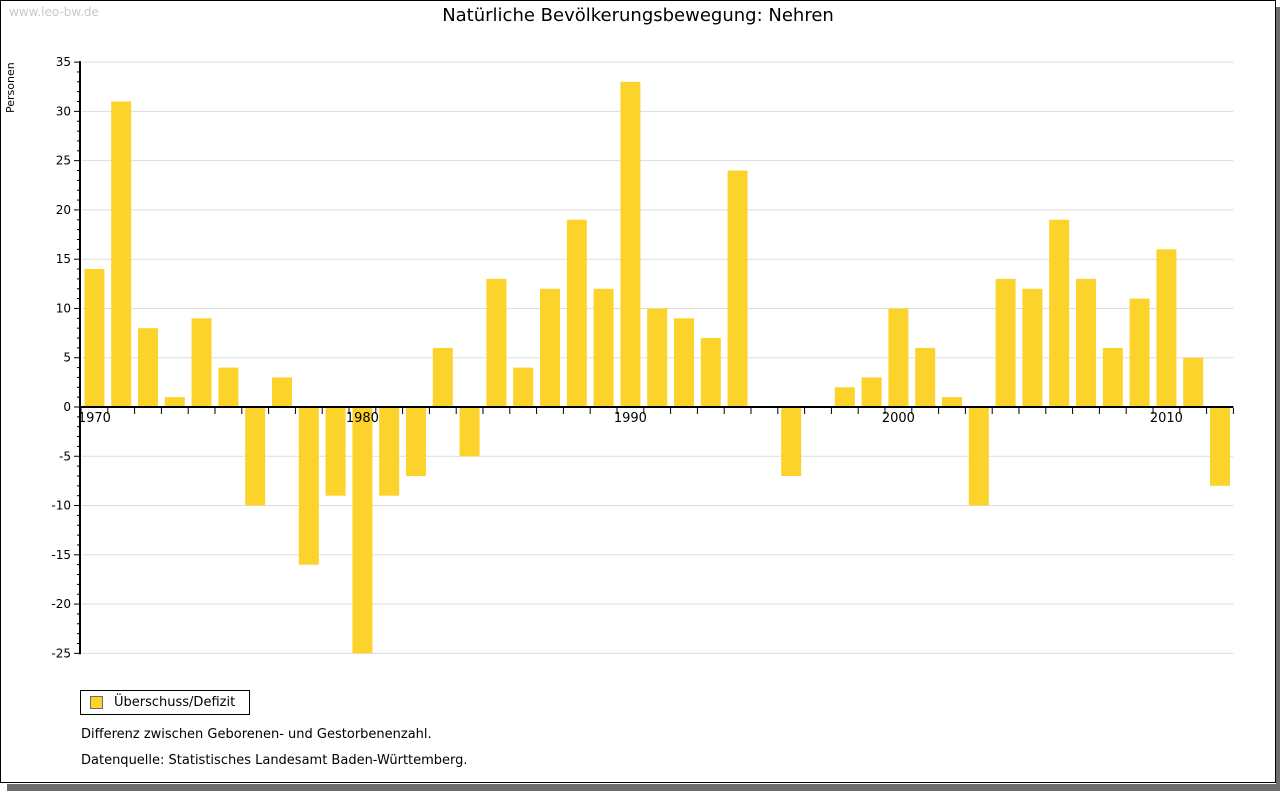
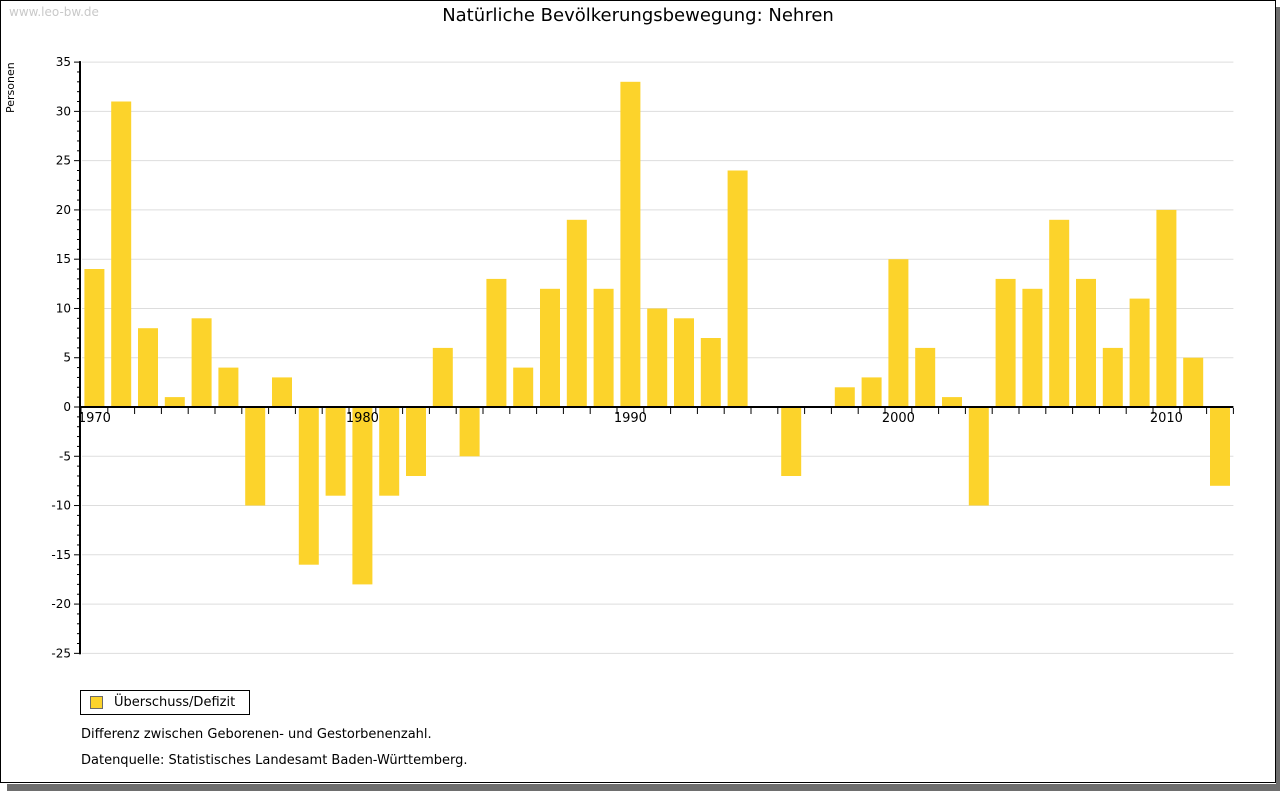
1980: -25 -> -18
2000: 10 -> 15
2010: 16 -> 20
